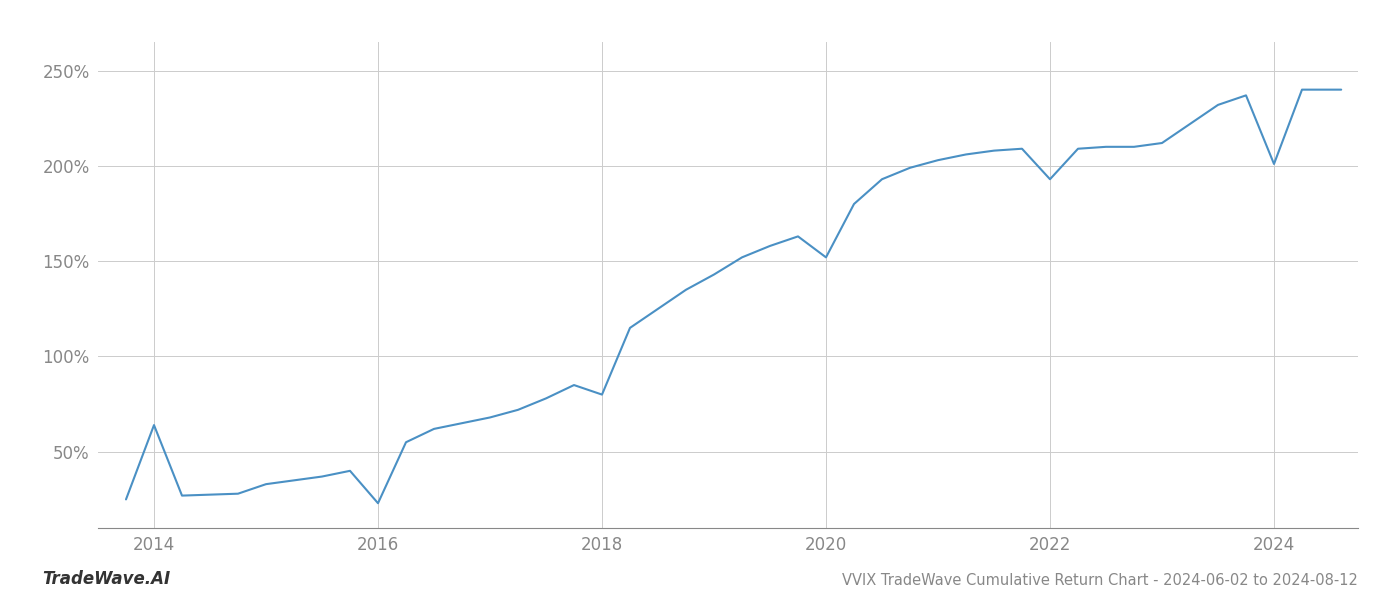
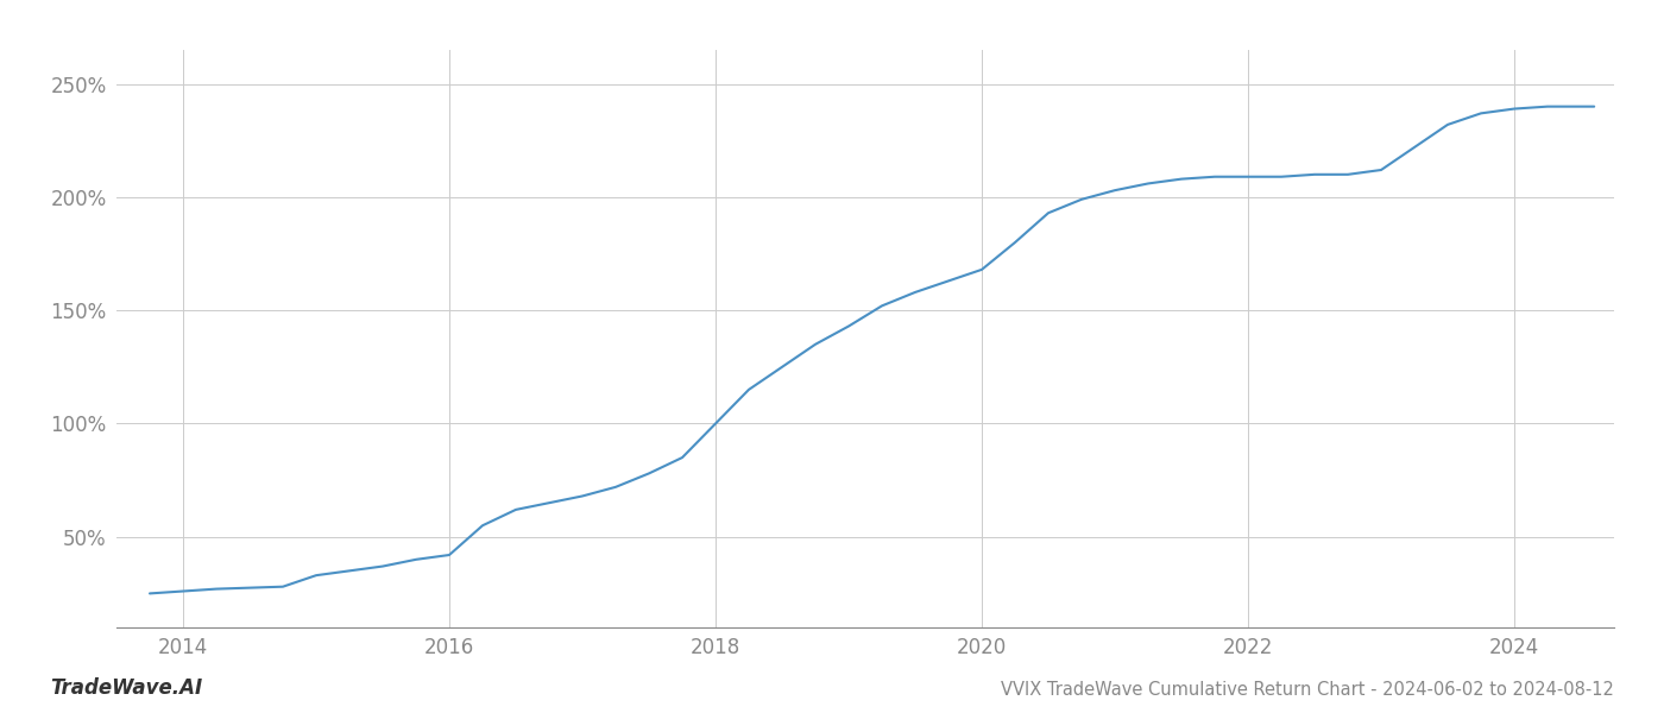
2014: 64% -> 26%
2016: 23% -> 42%
2018: 80% -> 100%
2020: 152% -> 168%
2022: 193% -> 209%
2024: 201% -> 239%
